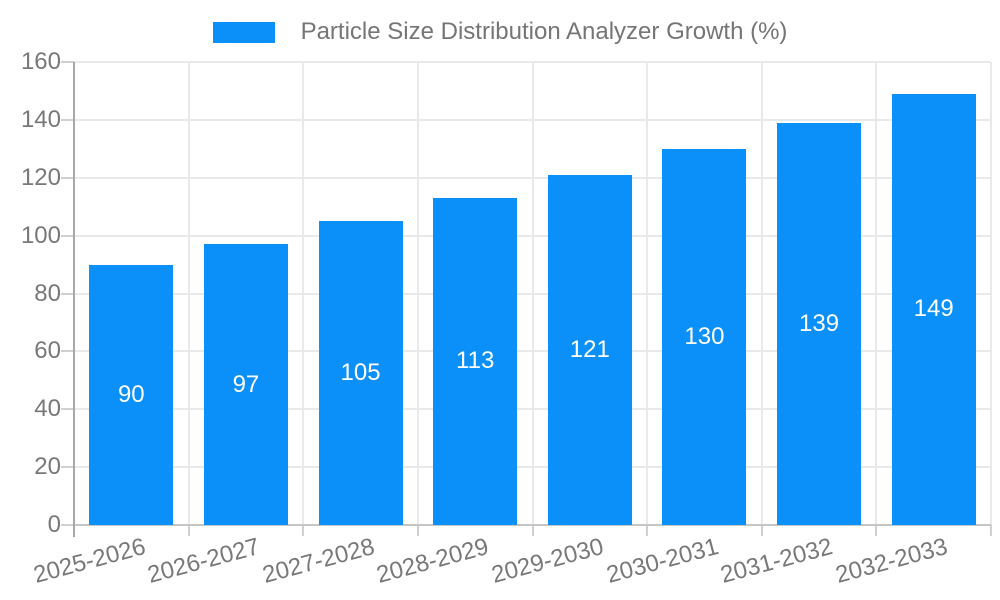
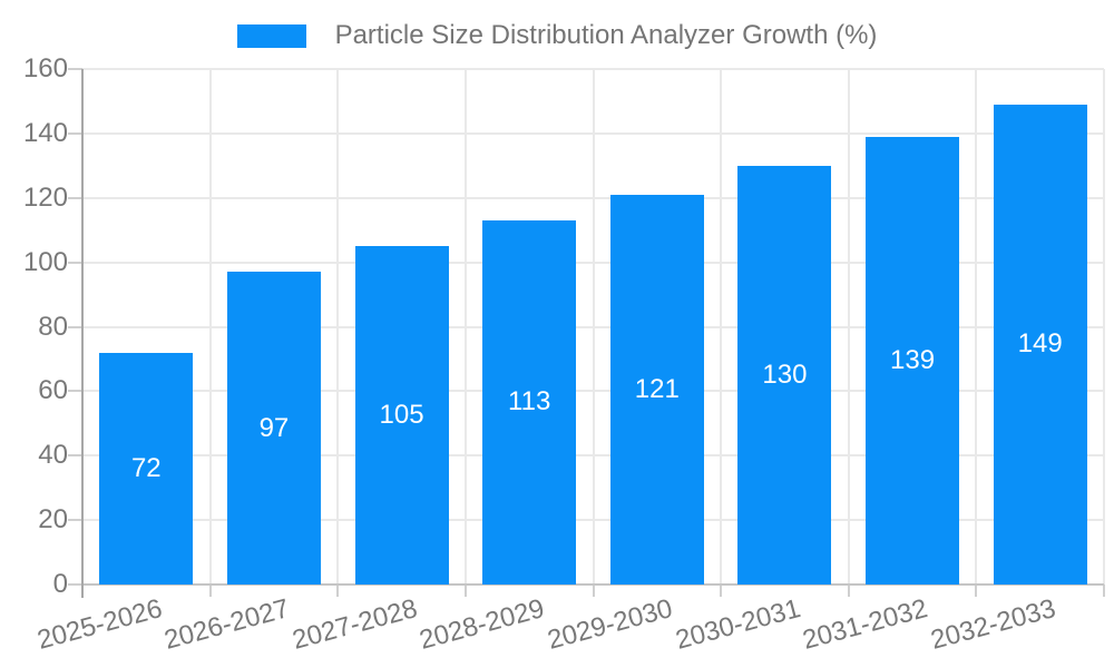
2025-2026: 90 -> 72
